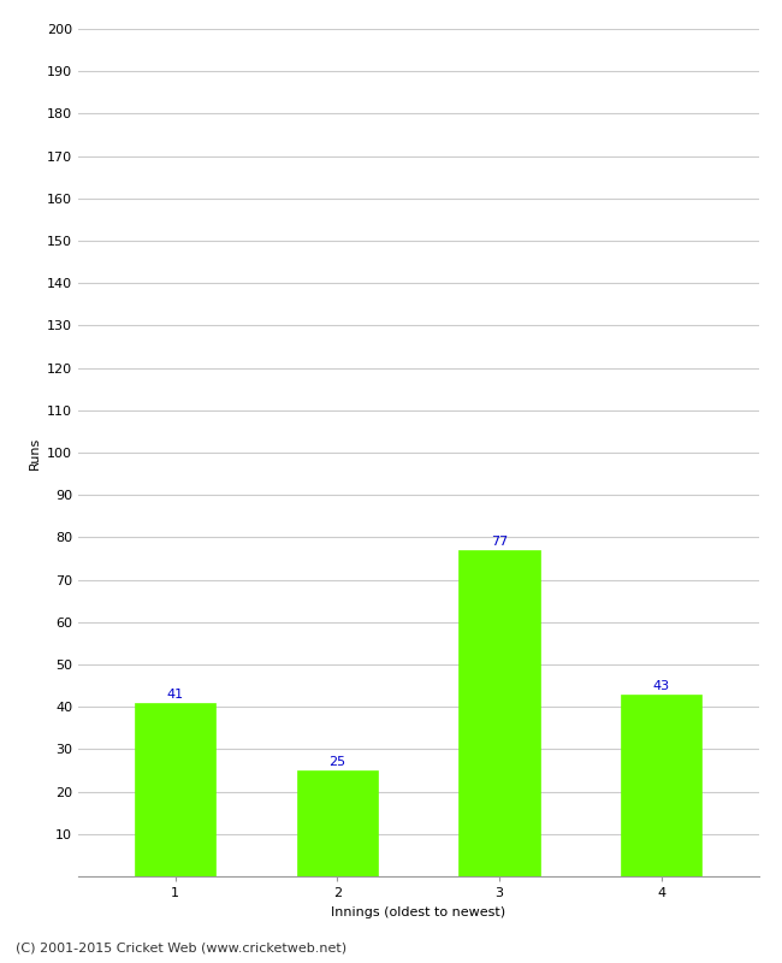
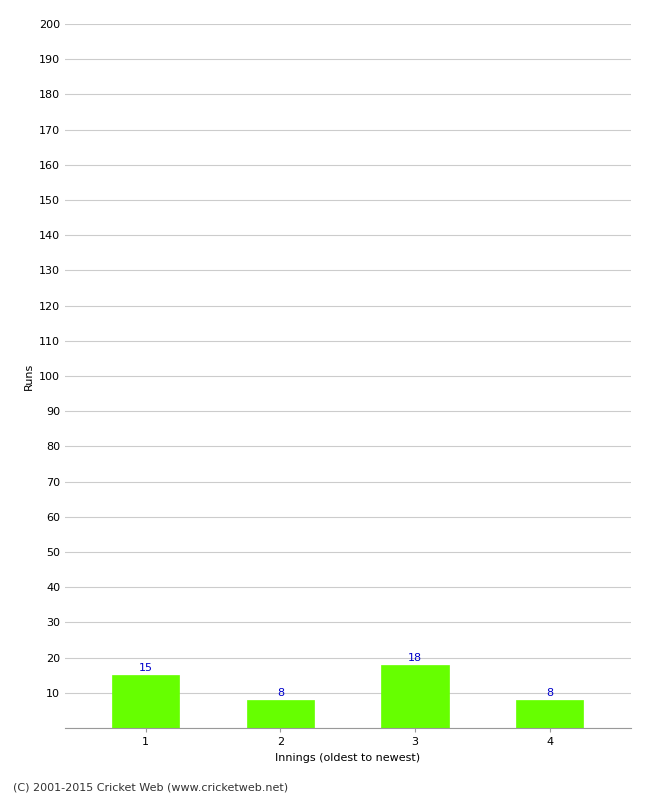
1: 41 -> 15
2: 25 -> 8
3: 77 -> 18
4: 43 -> 8
